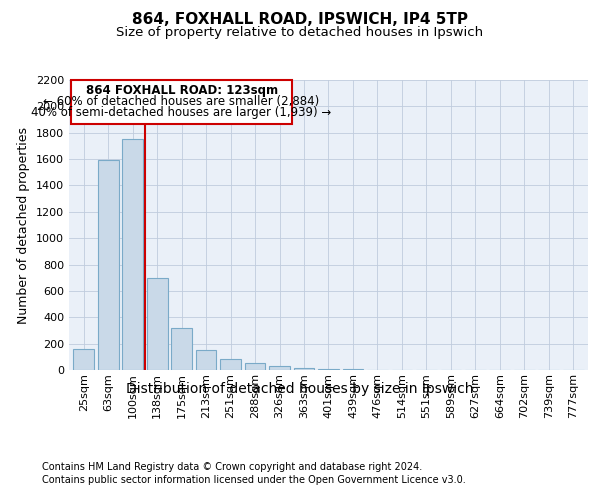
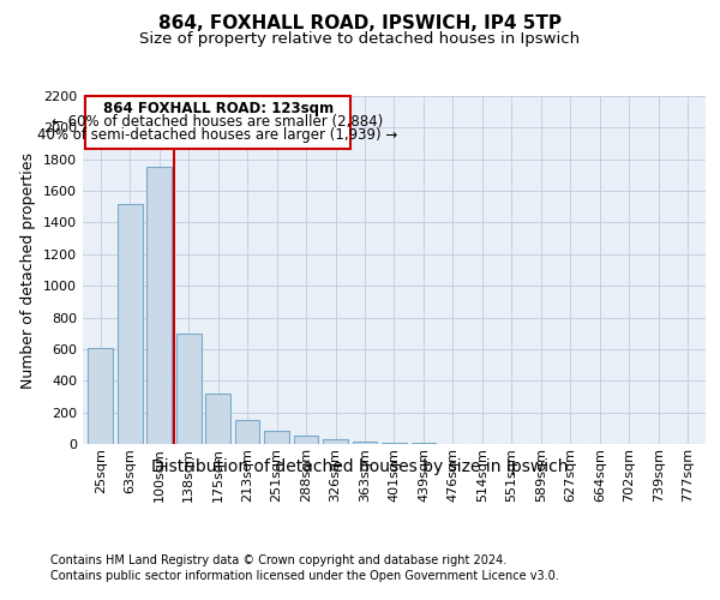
25sqm: 160 -> 610
63sqm: 1590 -> 1520
